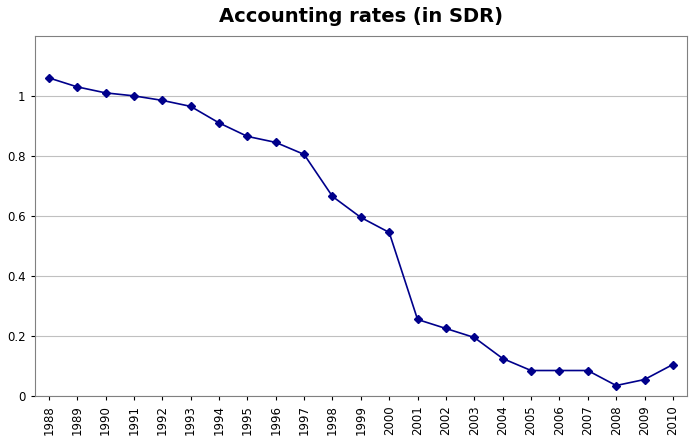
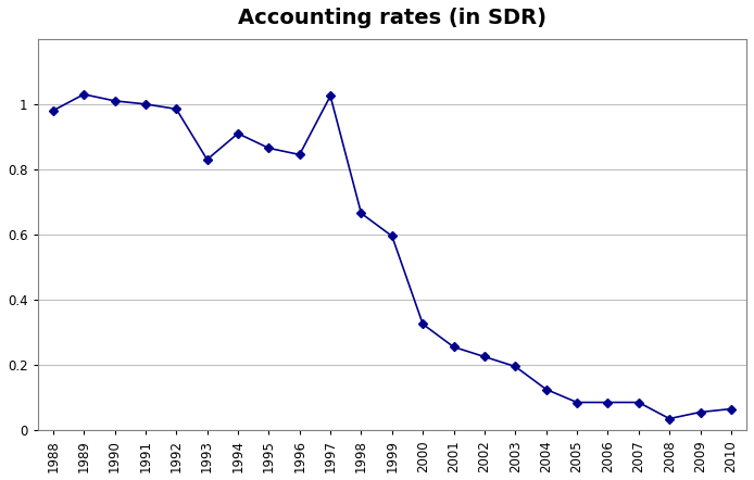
1988: 1.060 -> 0.980
1993: 0.965 -> 0.830
1997: 0.805 -> 1.025
2000: 0.545 -> 0.325
2010: 0.105 -> 0.065
